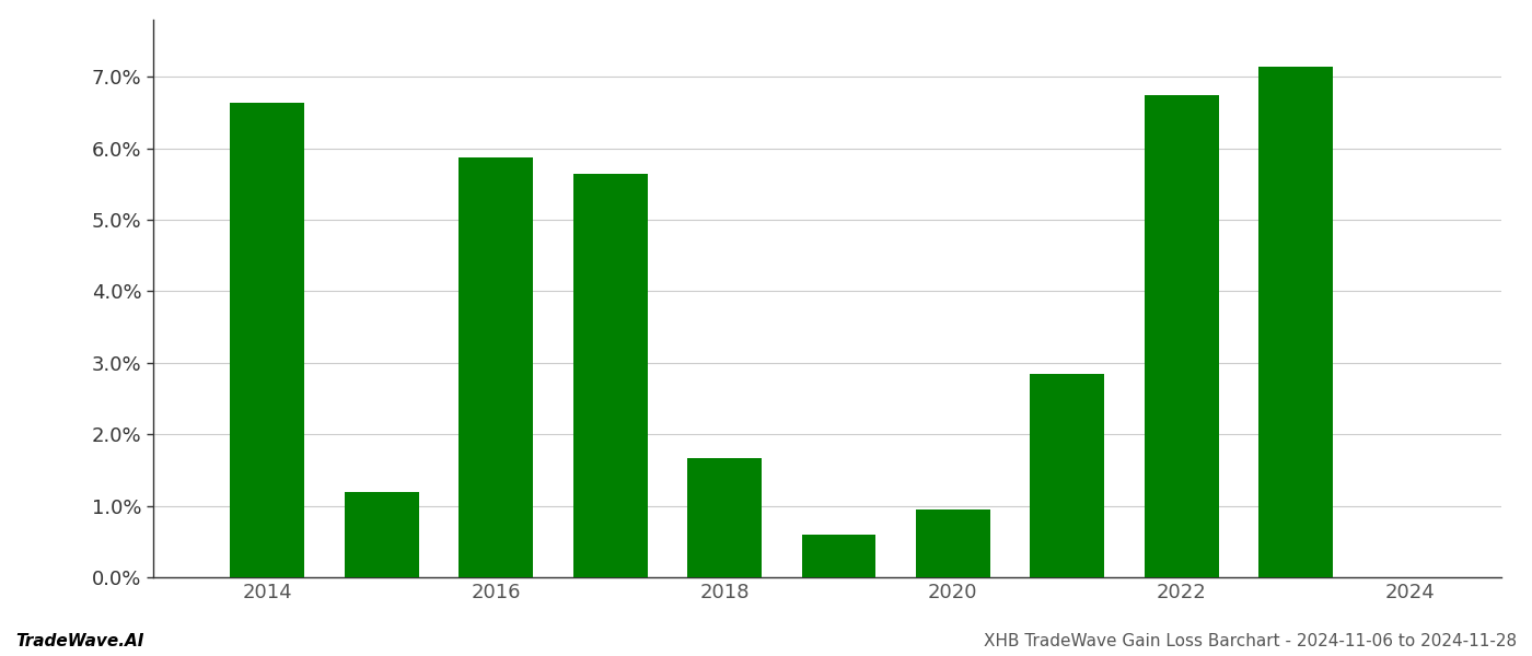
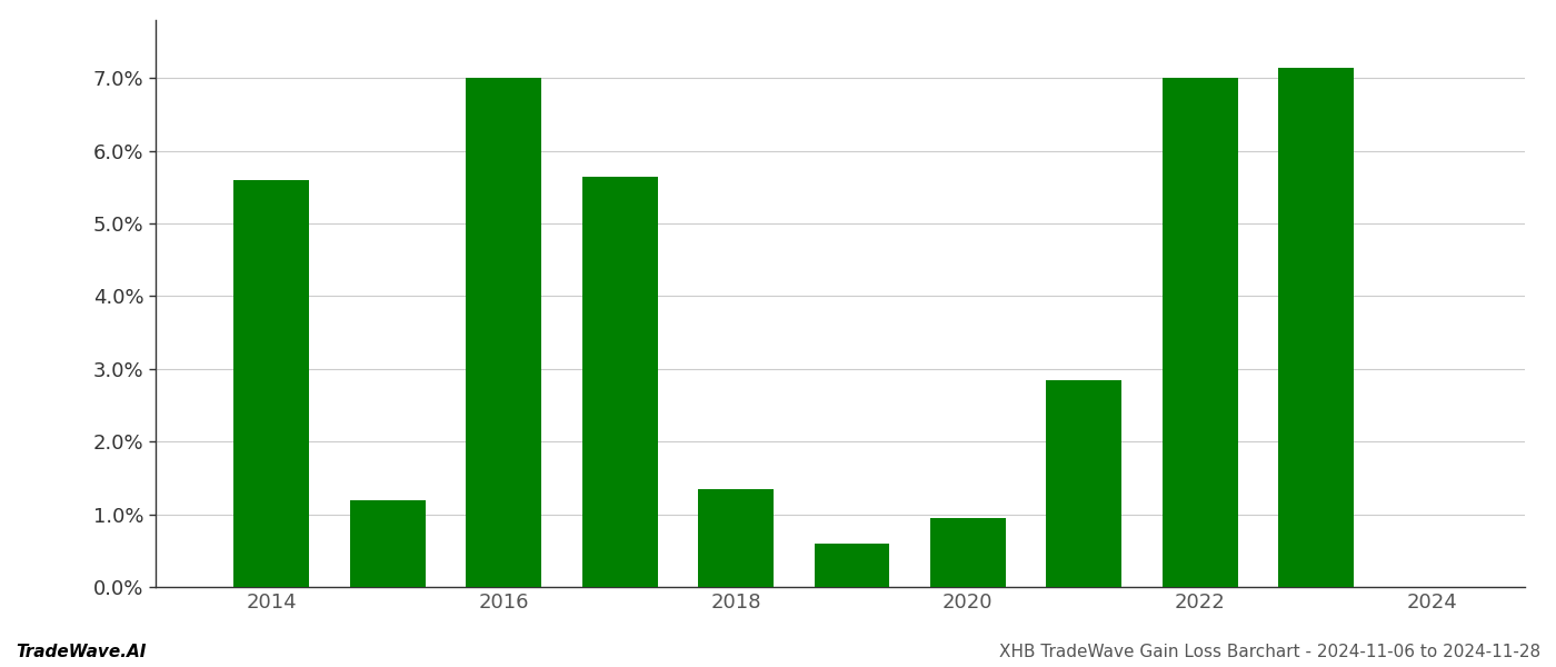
2014: 6.64% -> 5.60%
2016: 5.88% -> 7.00%
2018: 1.66% -> 1.35%
2022: 6.74% -> 7.00%
